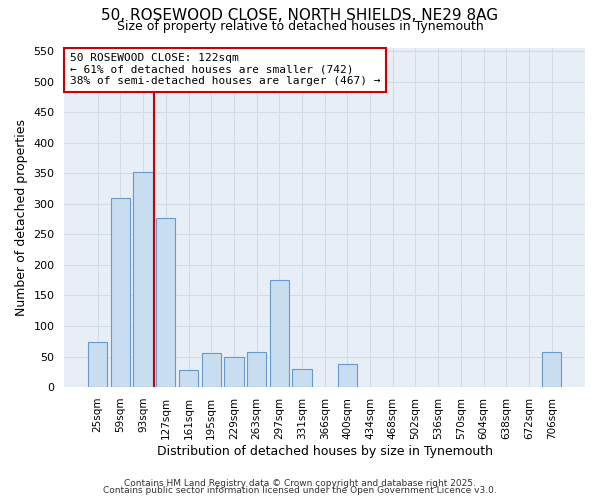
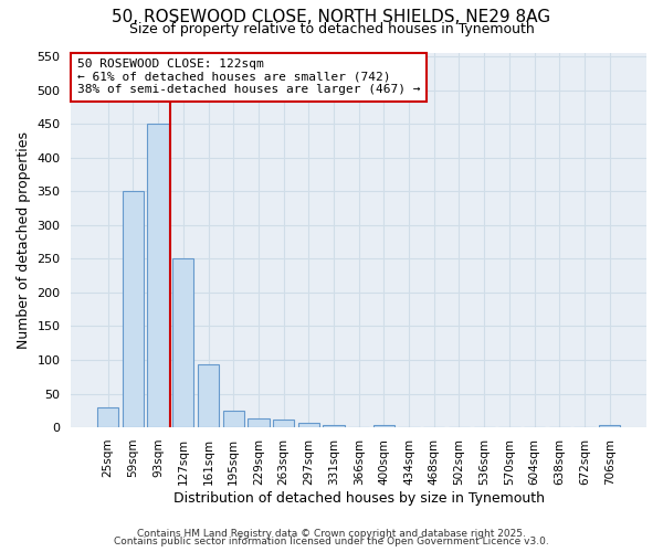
25sqm: 74 -> 30
59sqm: 310 -> 350
93sqm: 352 -> 450
127sqm: 276 -> 250
161sqm: 28 -> 93
195sqm: 56 -> 25
229sqm: 50 -> 14
263sqm: 58 -> 11
297sqm: 176 -> 6
331sqm: 30 -> 4
400sqm: 38 -> 3
706sqm: 58 -> 3
